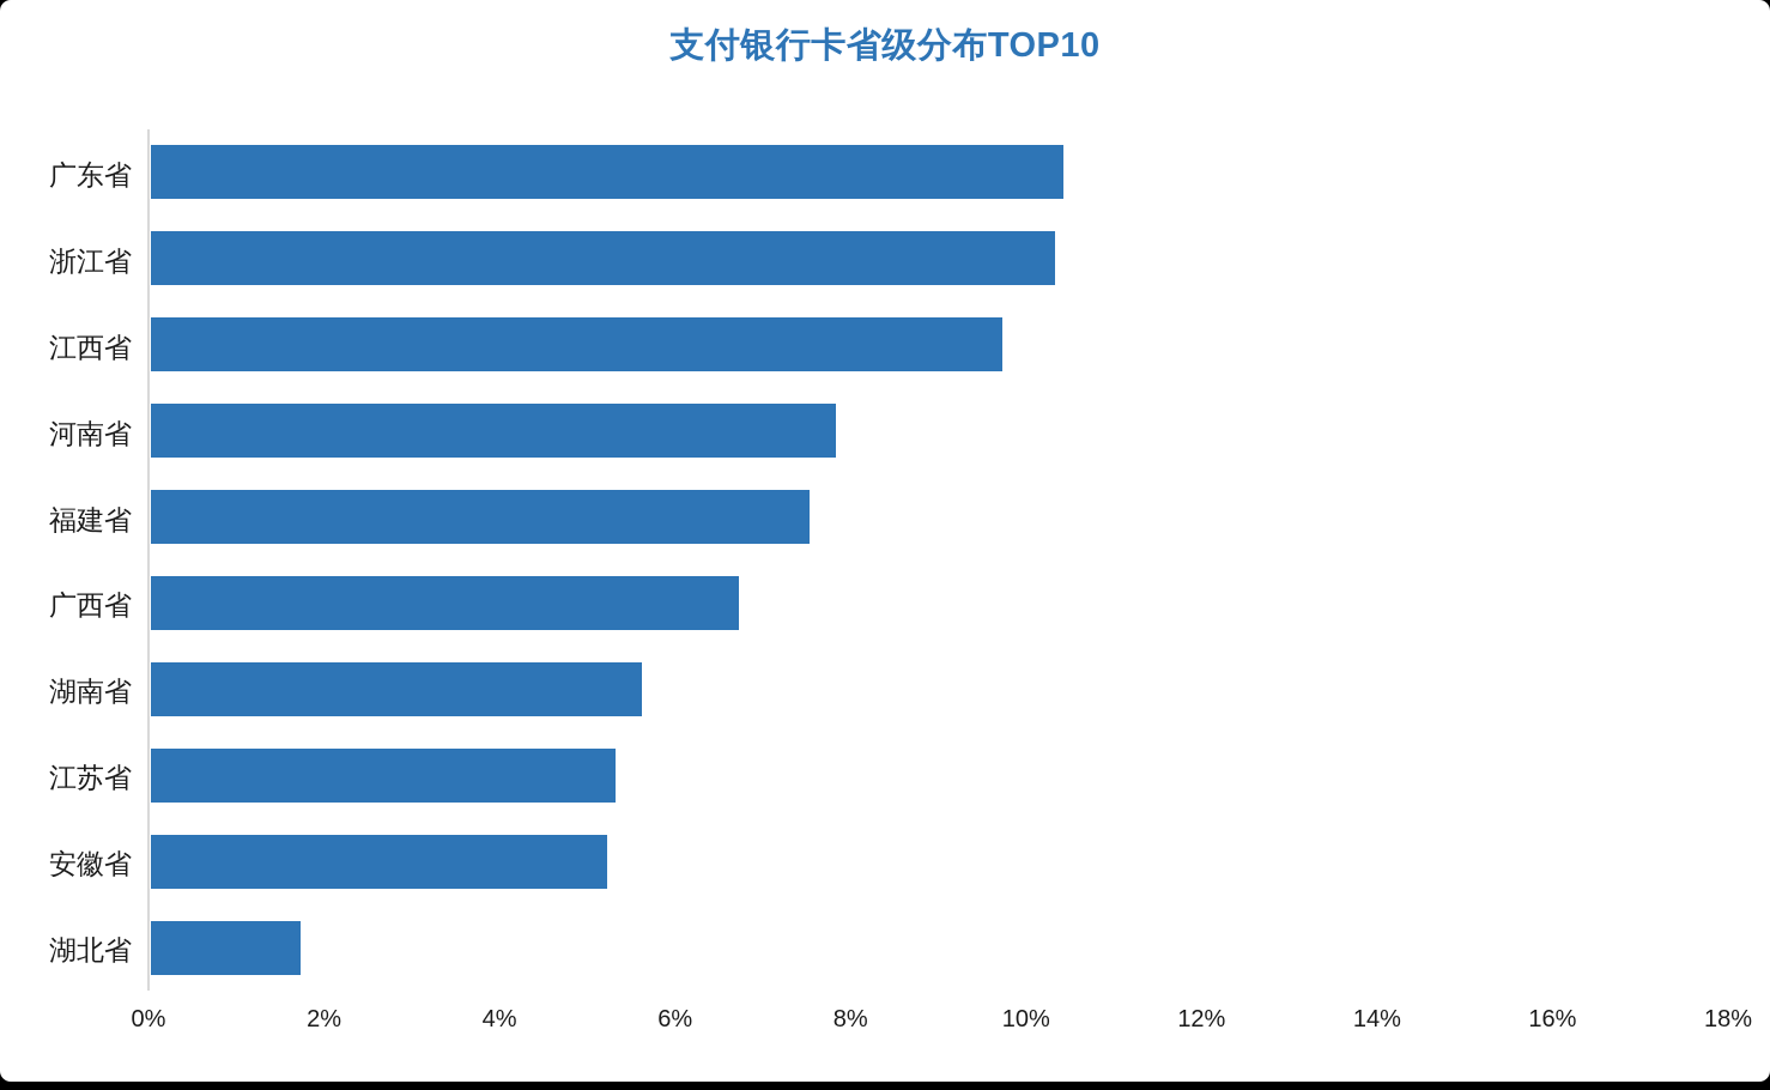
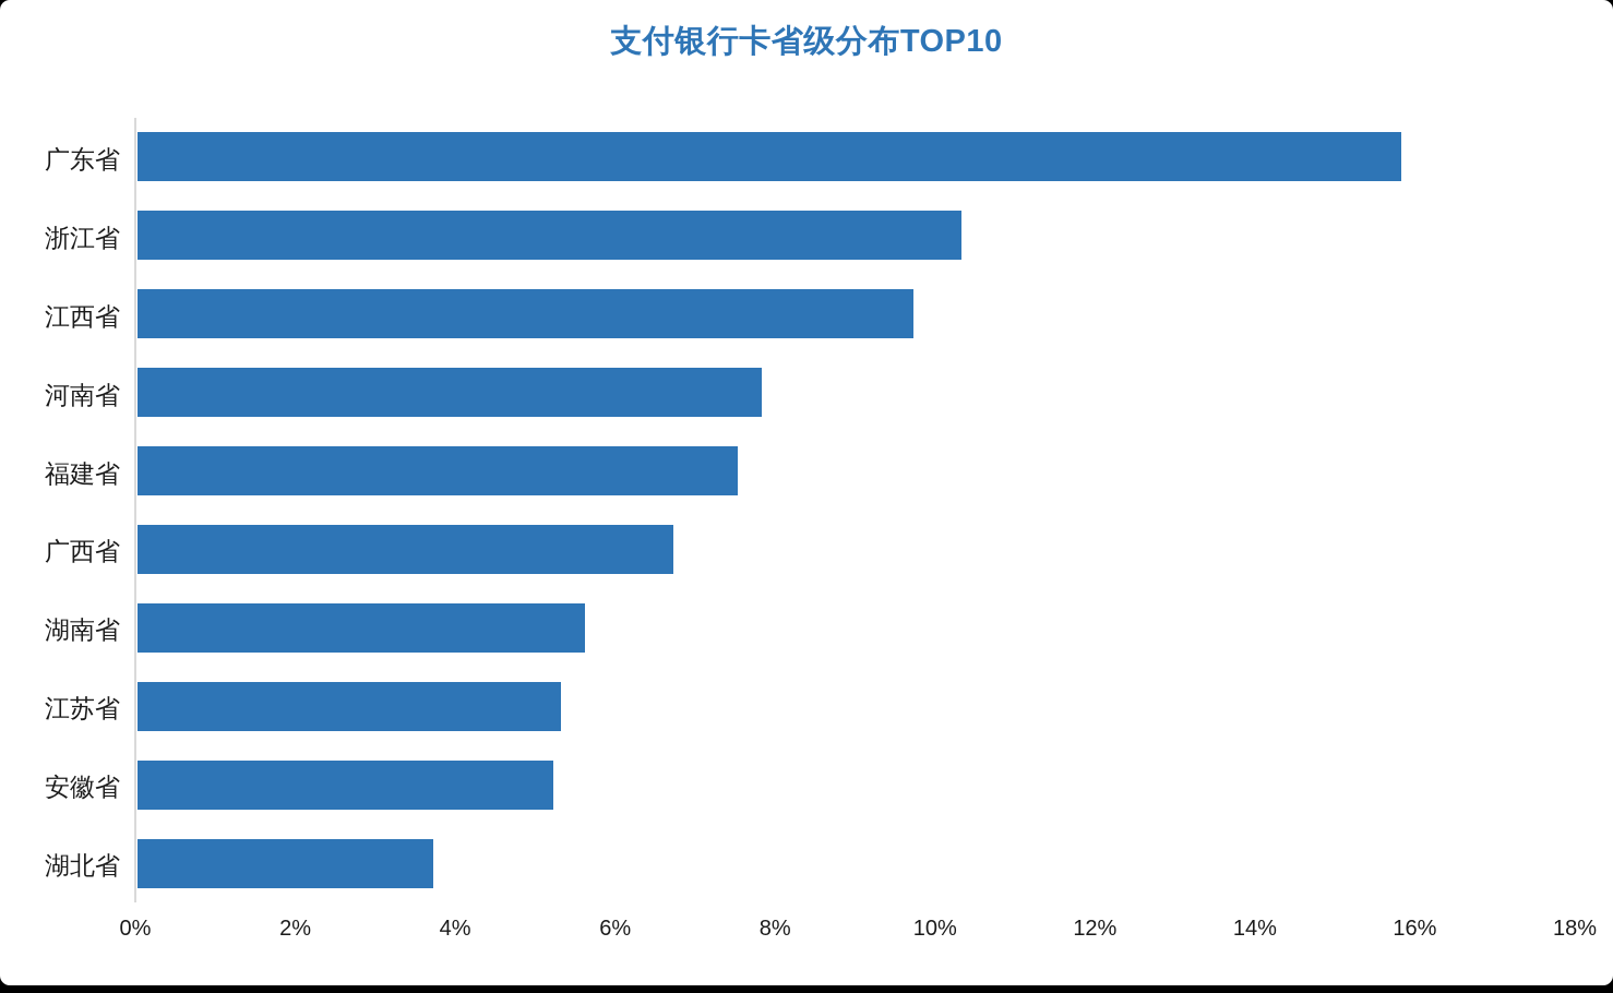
广东省: 10.4% -> 15.8%
湖北省: 1.7% -> 3.7%
